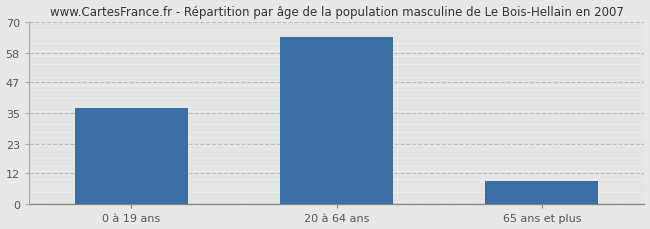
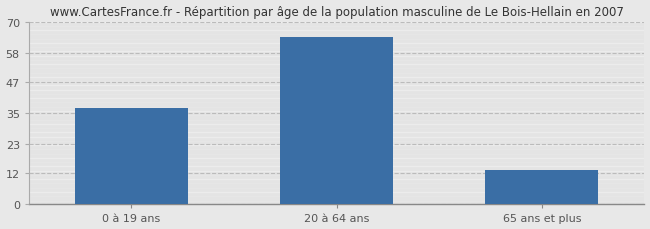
65 ans et plus: 9 -> 13
